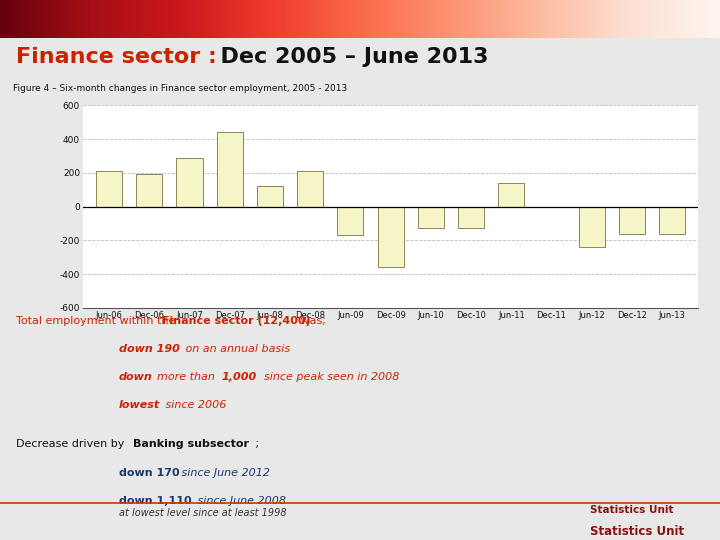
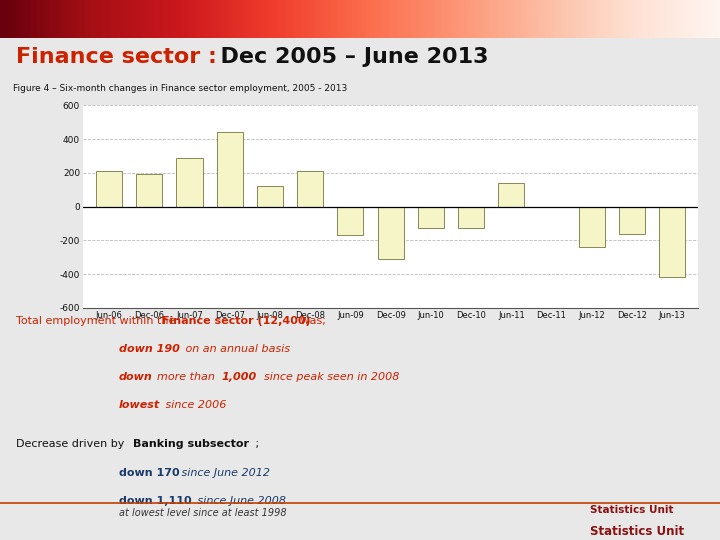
Dec-09: -360 -> -310
Jun-13: -160 -> -420
